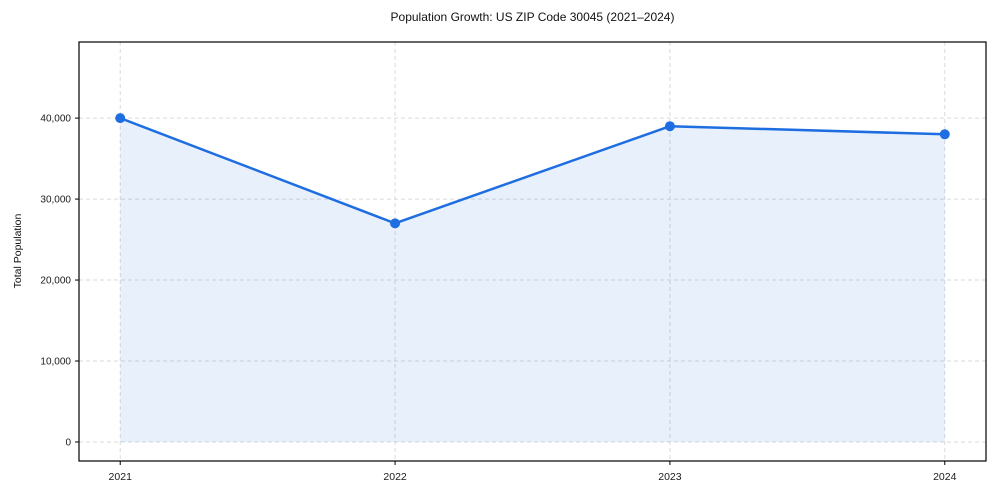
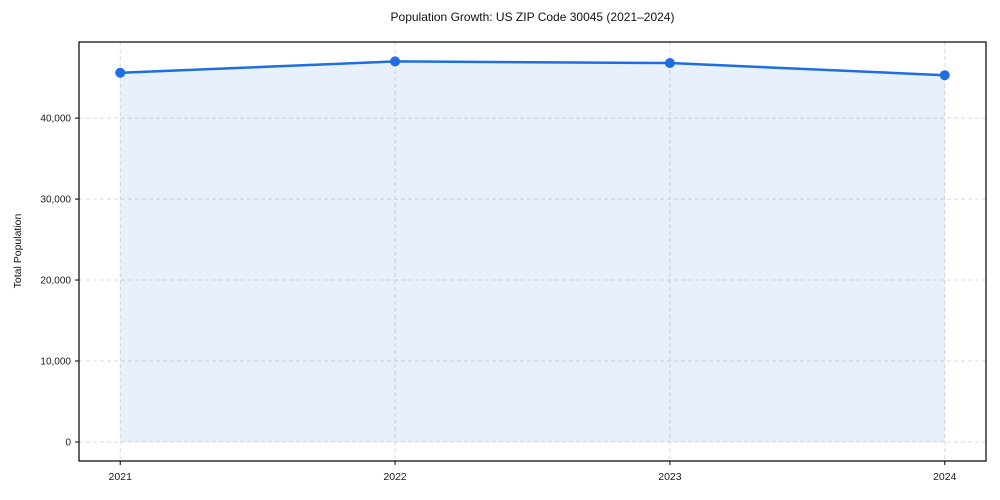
2021: 40000 -> 46000
2022: 27000 -> 47000
2023: 39000 -> 47000
2024: 38000 -> 45000
